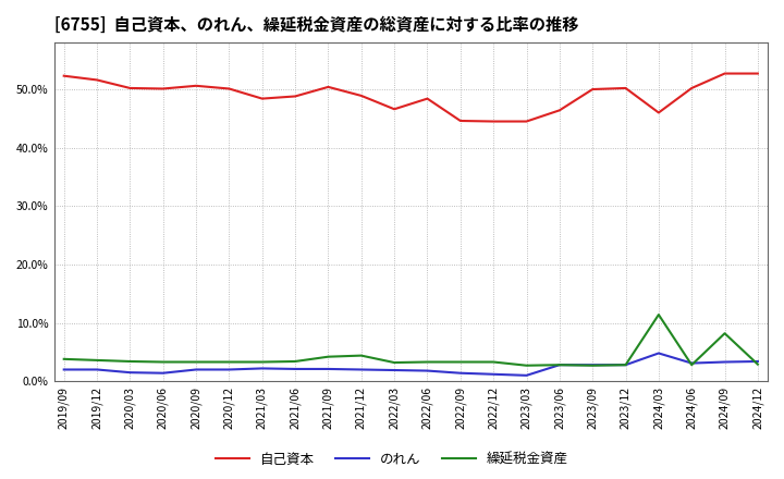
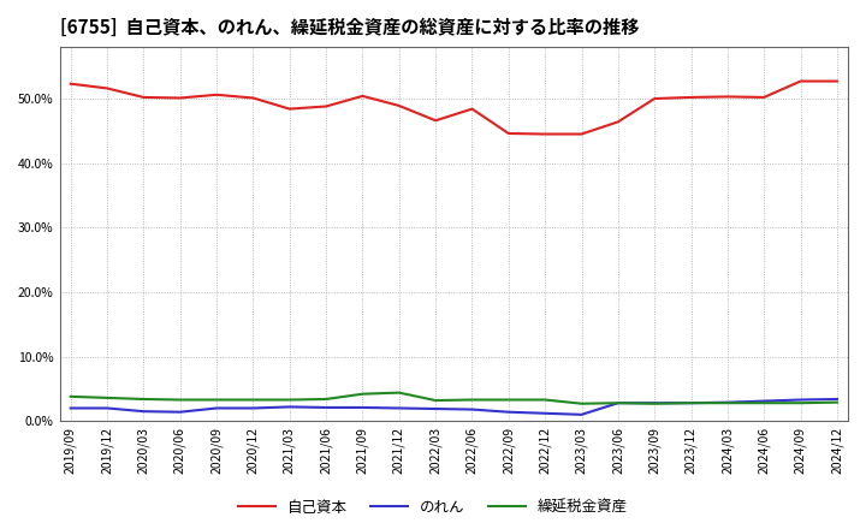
自己資本/2024/03: 46.0% -> 50.3%
のれん/2024/03: 4.8% -> 2.9%
繰延税金資産/2024/03: 11.4% -> 2.8%
繰延税金資産/2024/09: 8.2% -> 2.8%
